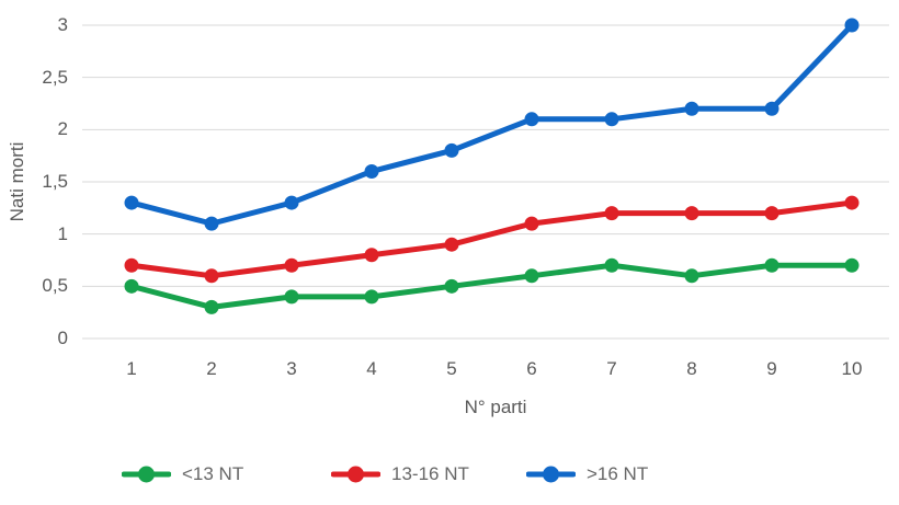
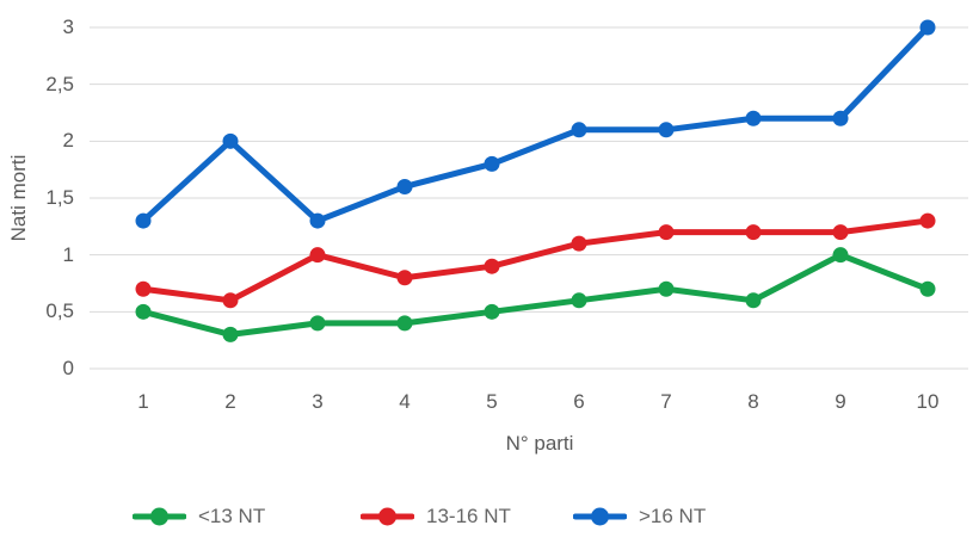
>16 NT/2: 1,1 -> 2,0
13-16 NT/3: 0,7 -> 1,0
<13 NT/9: 0,7 -> 1,0
